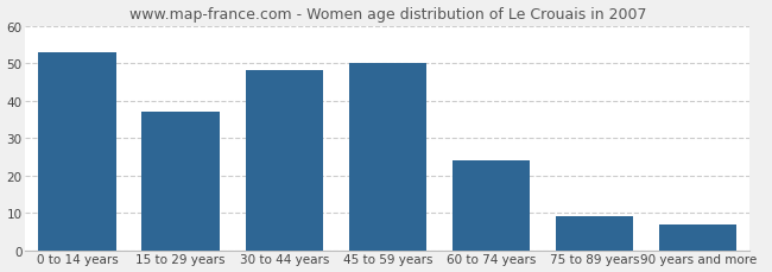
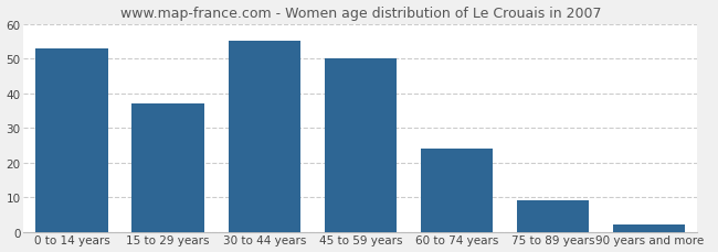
30 to 44 years: 48 -> 55
90 years and more: 7 -> 2
